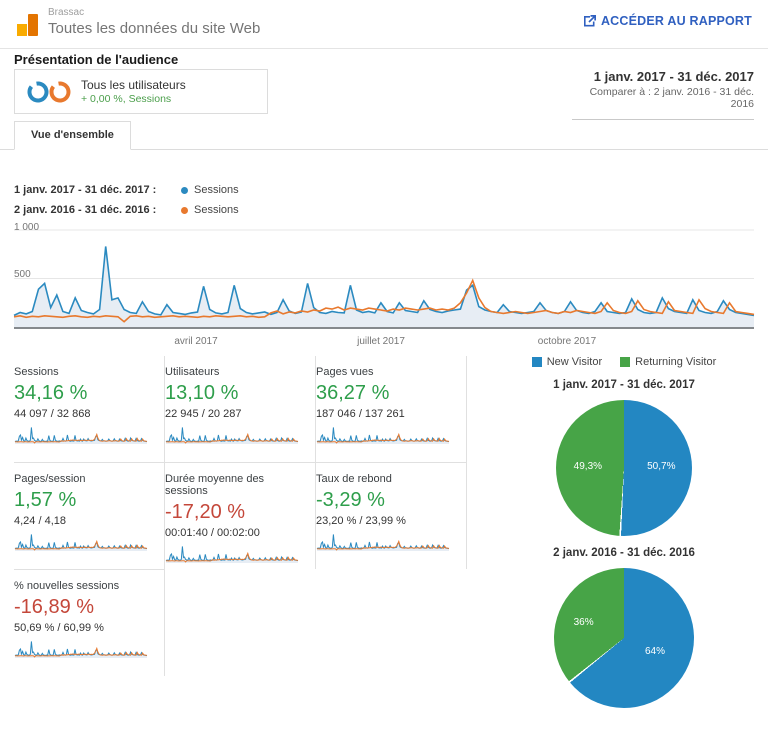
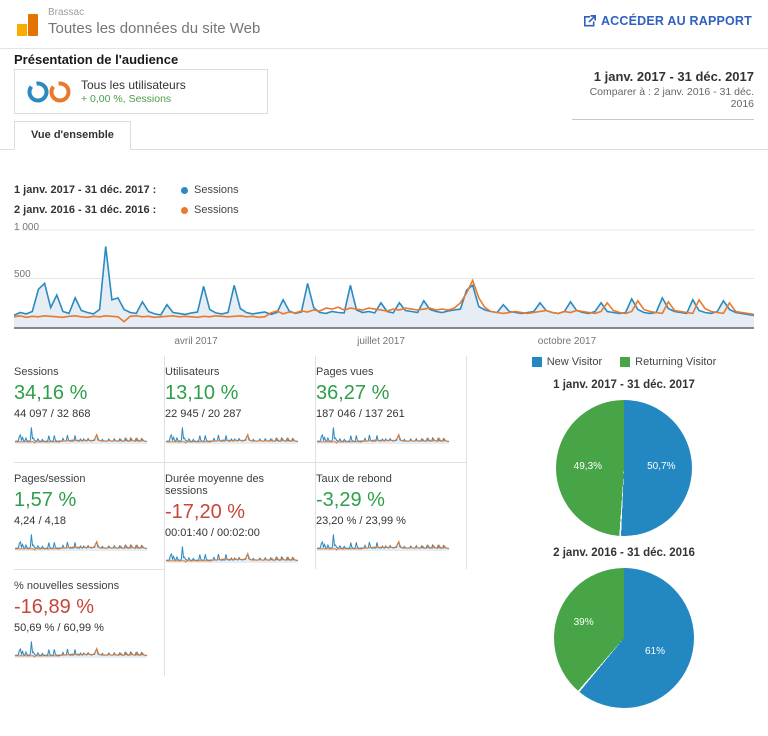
2 janv. 2016 - 31 déc. 2016/New Visitor: 64% -> 61%
2 janv. 2016 - 31 déc. 2016/Returning Visitor: 36% -> 39%
